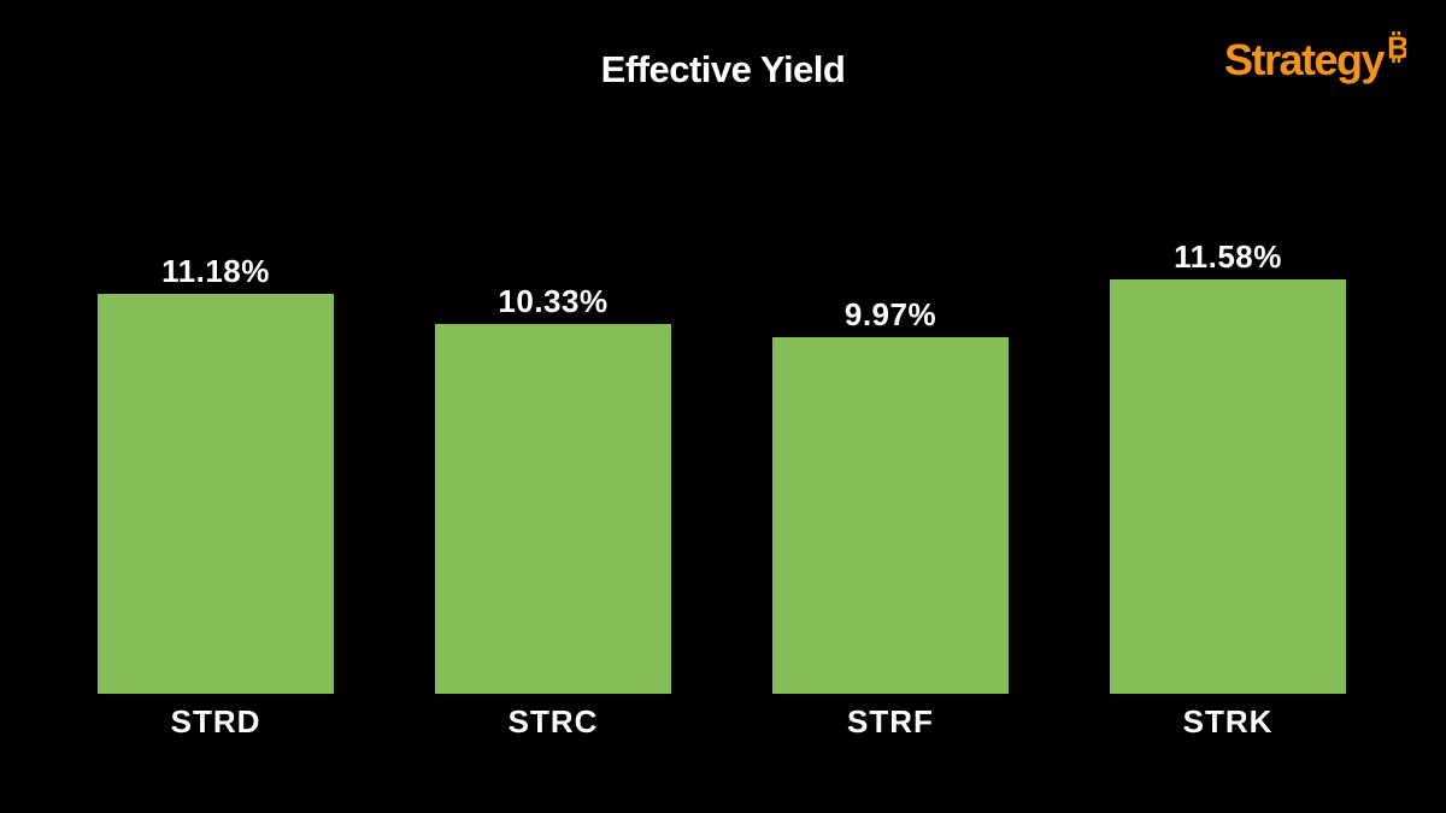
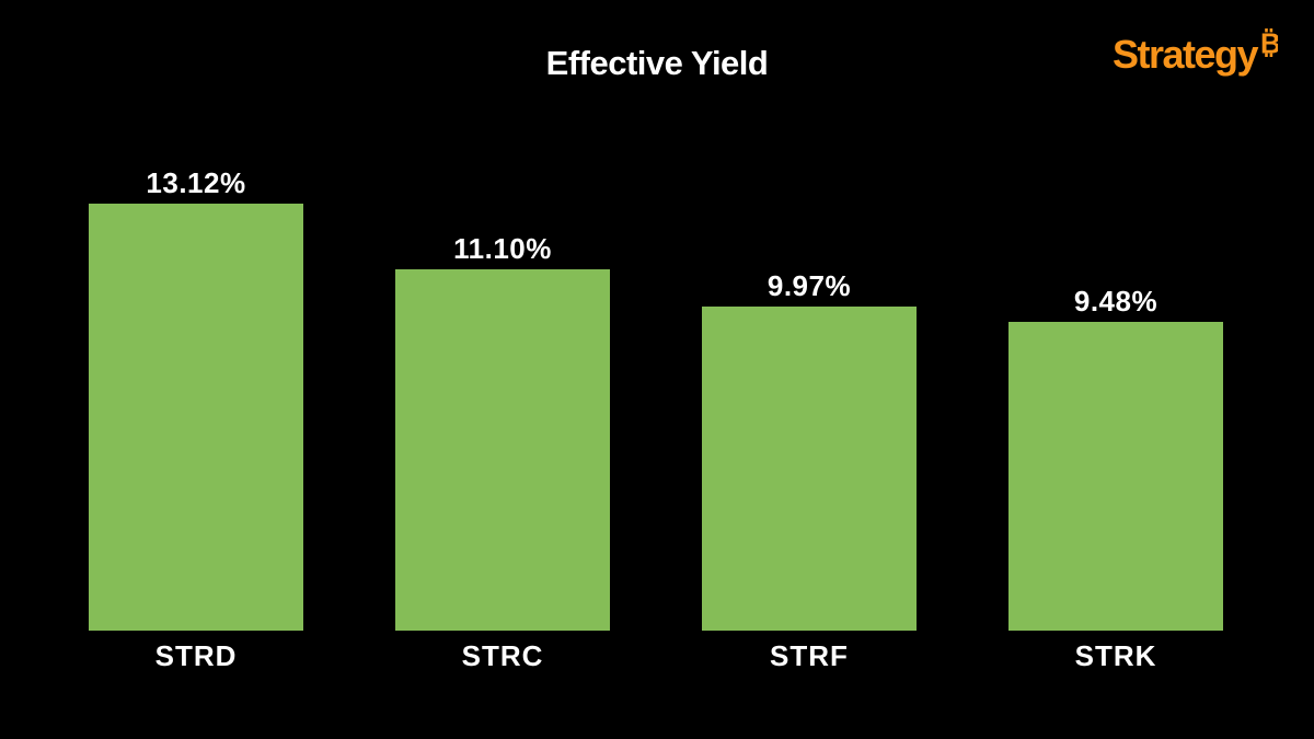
STRD: 11.18% -> 13.12%
STRC: 10.33% -> 11.10%
STRK: 11.58% -> 9.48%
